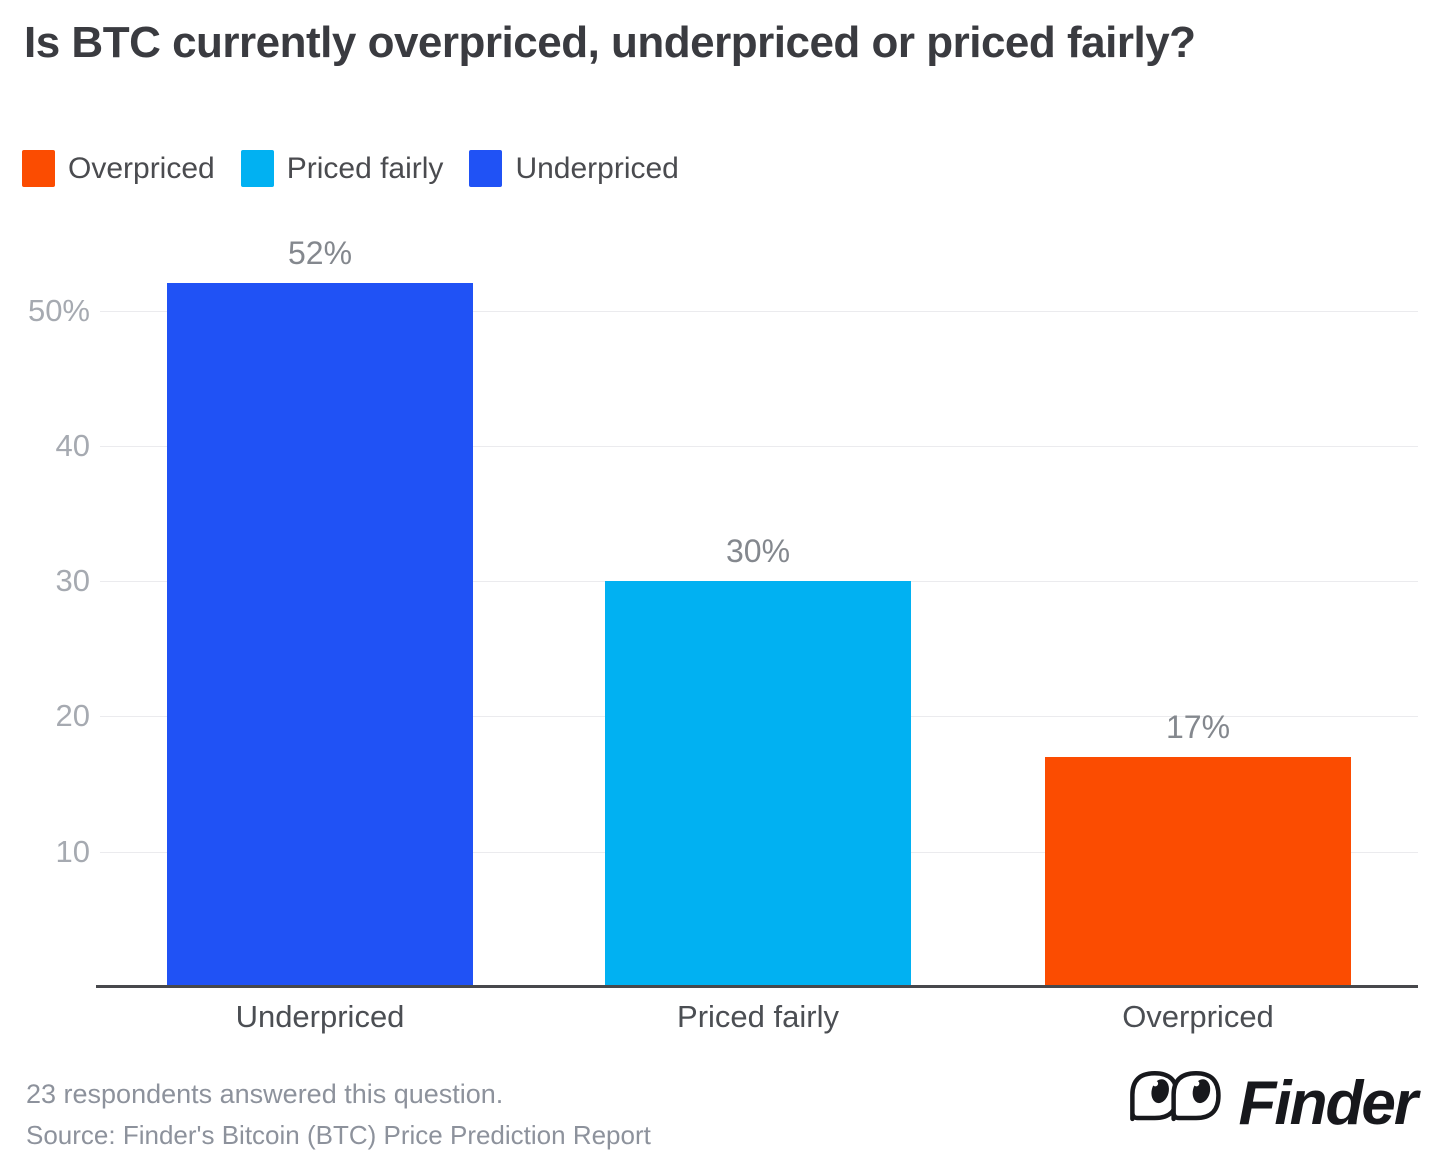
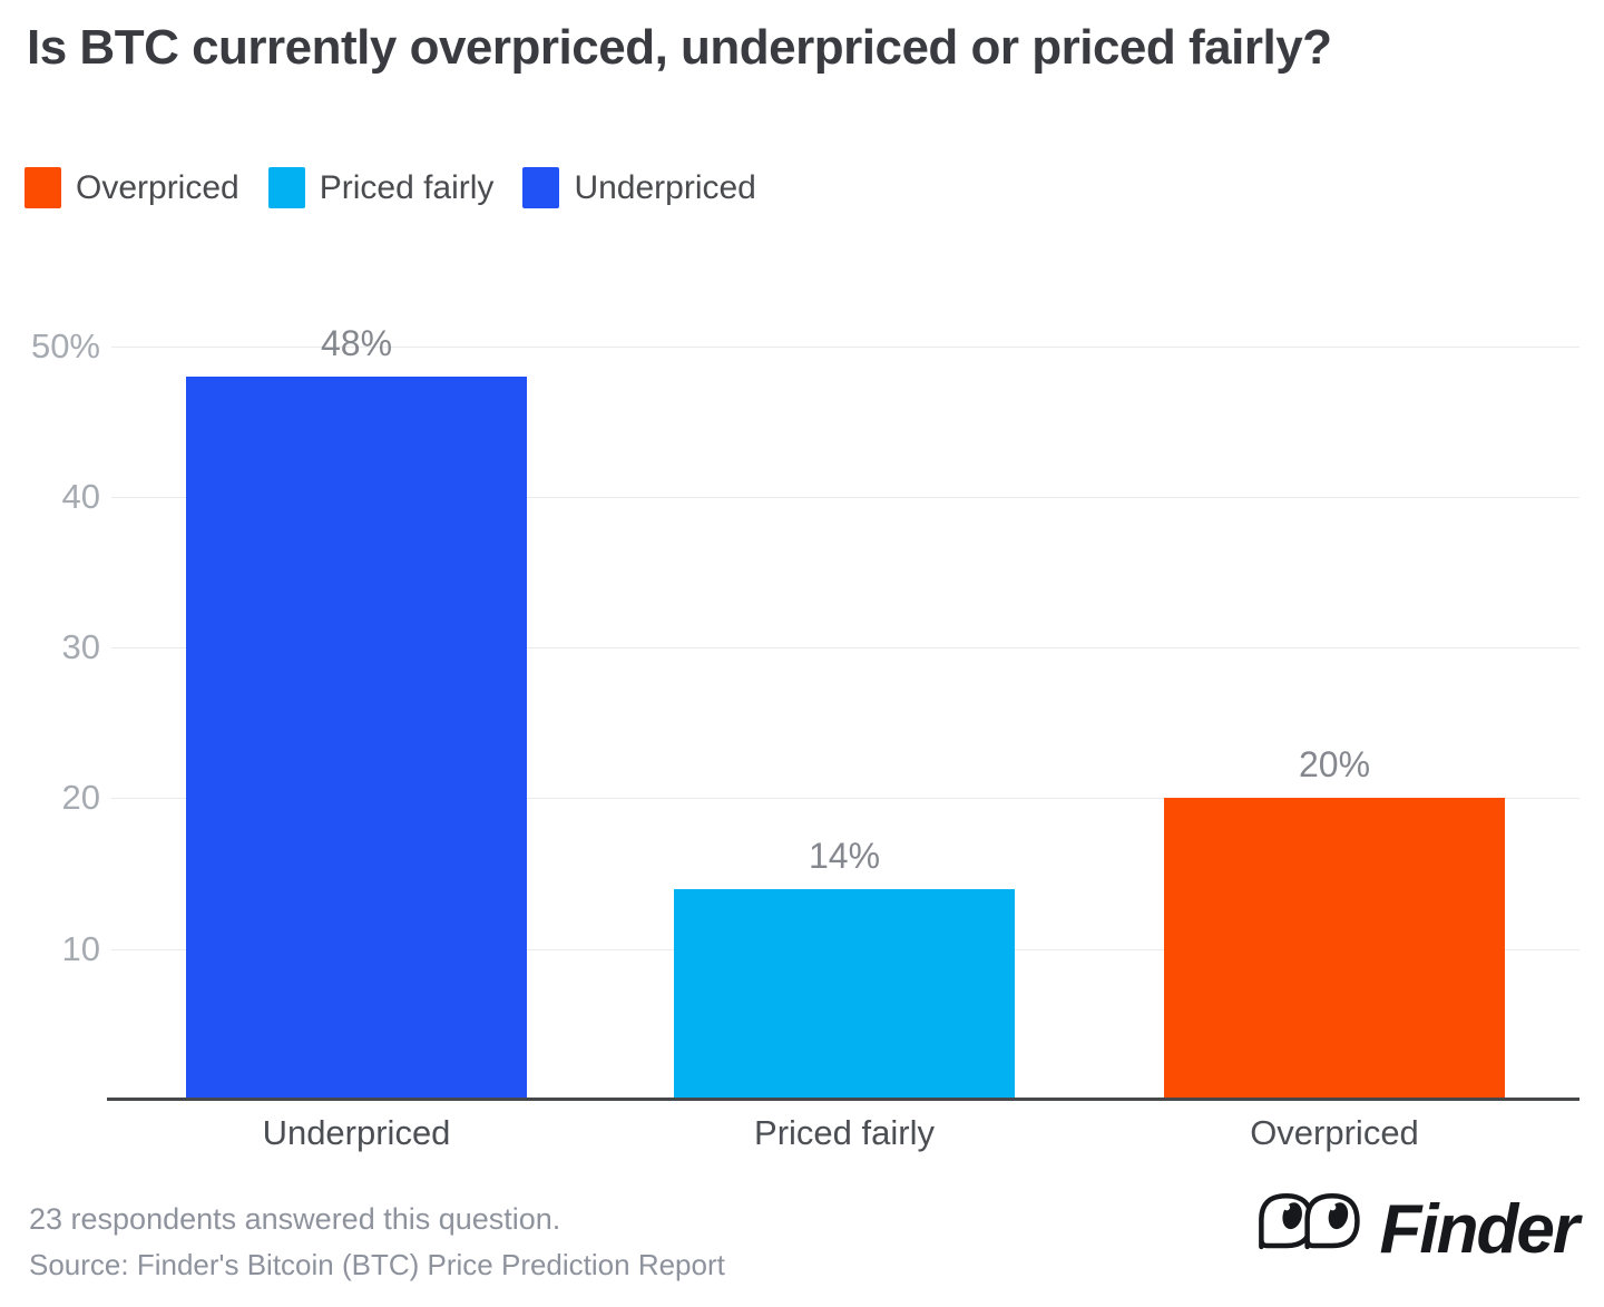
Underpriced: 52% -> 48%
Priced fairly: 30% -> 14%
Overpriced: 17% -> 20%
